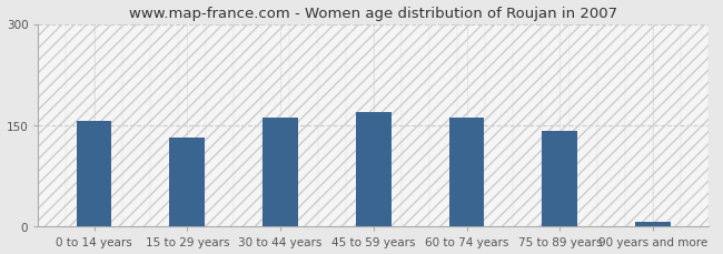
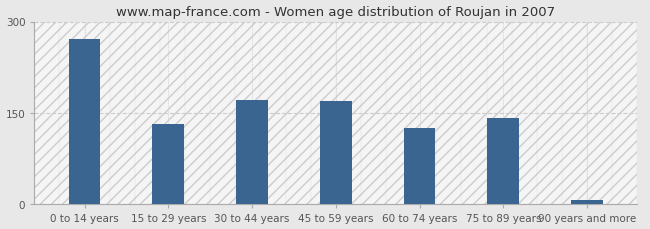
0 to 14 years: 157 -> 272
30 to 44 years: 162 -> 172
60 to 74 years: 162 -> 126
